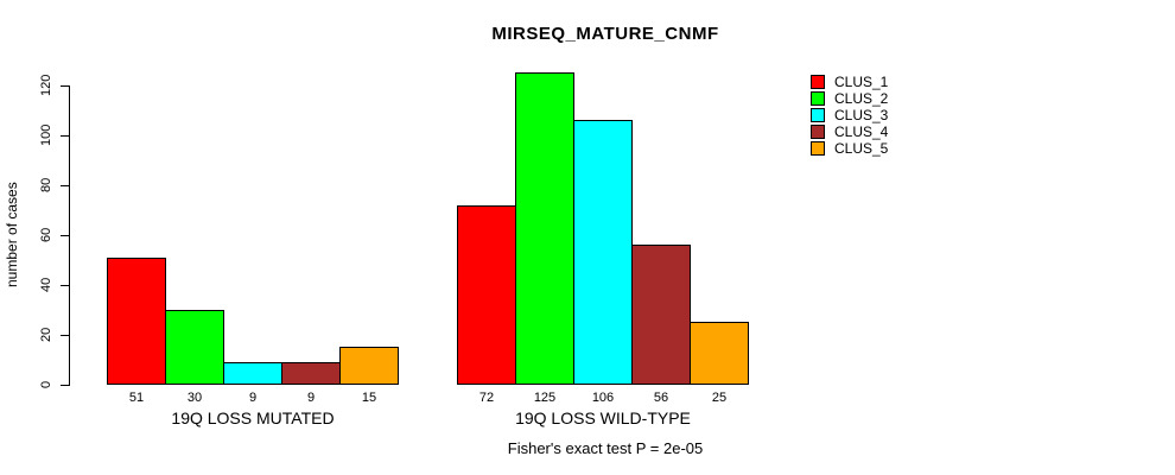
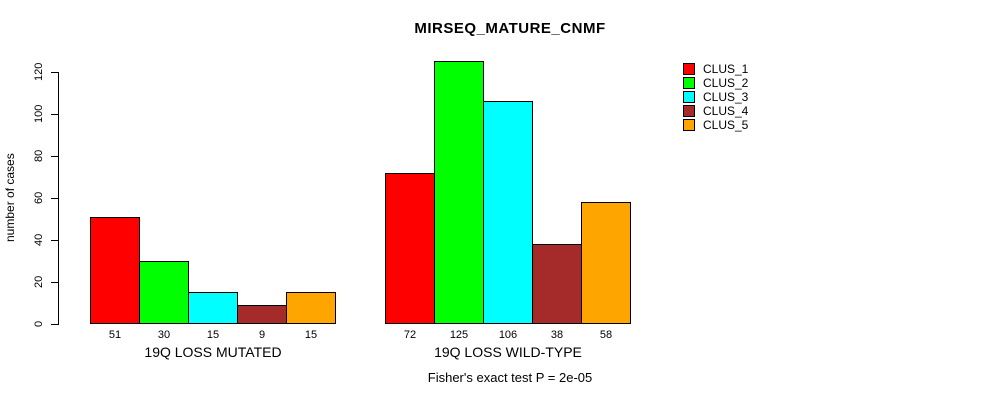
CLUS_3/19Q LOSS MUTATED: 9 -> 15
CLUS_4/19Q LOSS WILD-TYPE: 56 -> 38
CLUS_5/19Q LOSS WILD-TYPE: 25 -> 58
